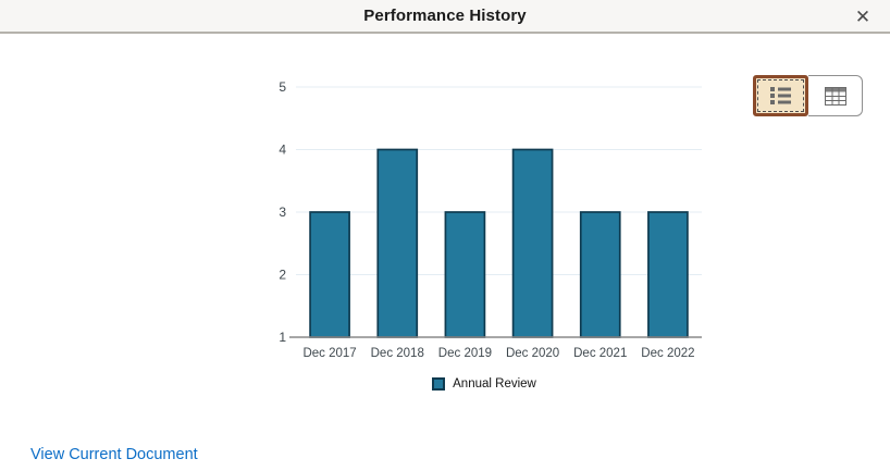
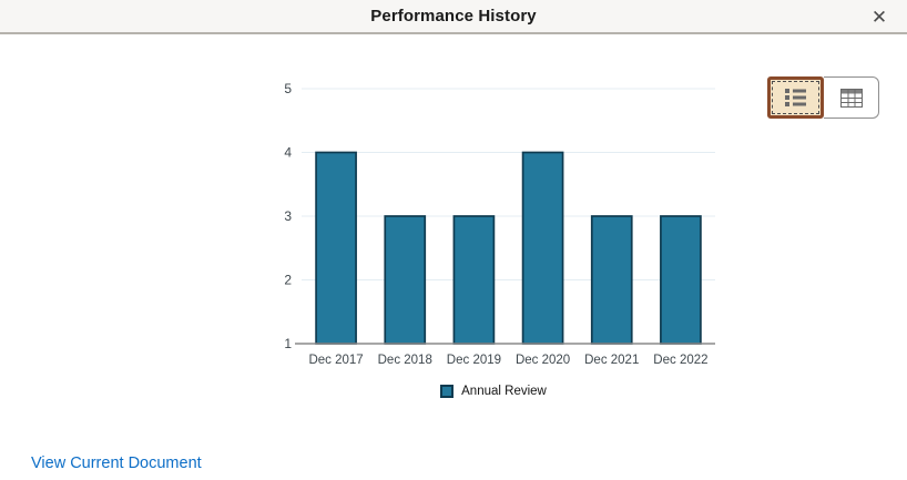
Dec 2017: 3 -> 4
Dec 2018: 4 -> 3
